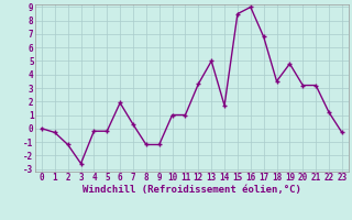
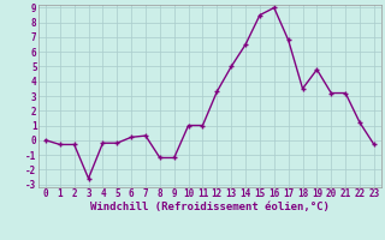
2: -1.2 -> -0.3
6: 1.9 -> 0.2
14: 1.7 -> 6.5
